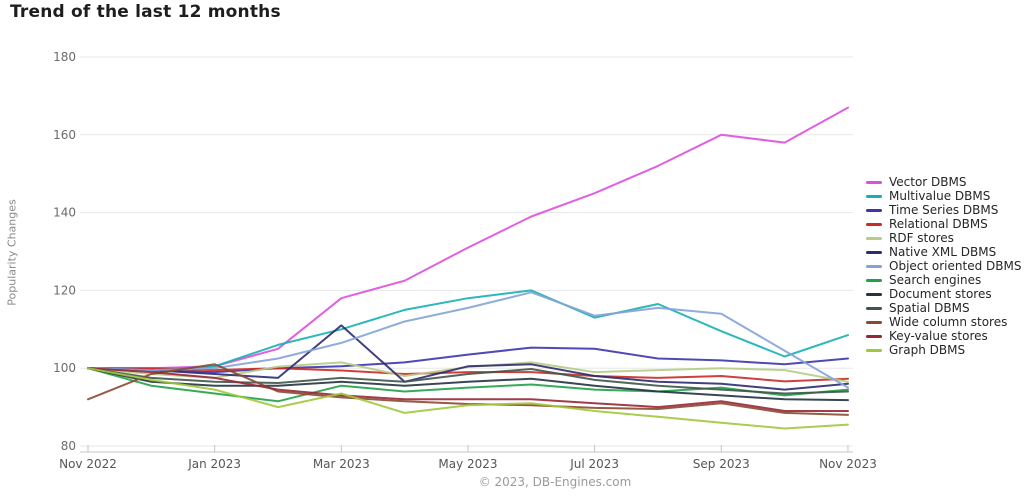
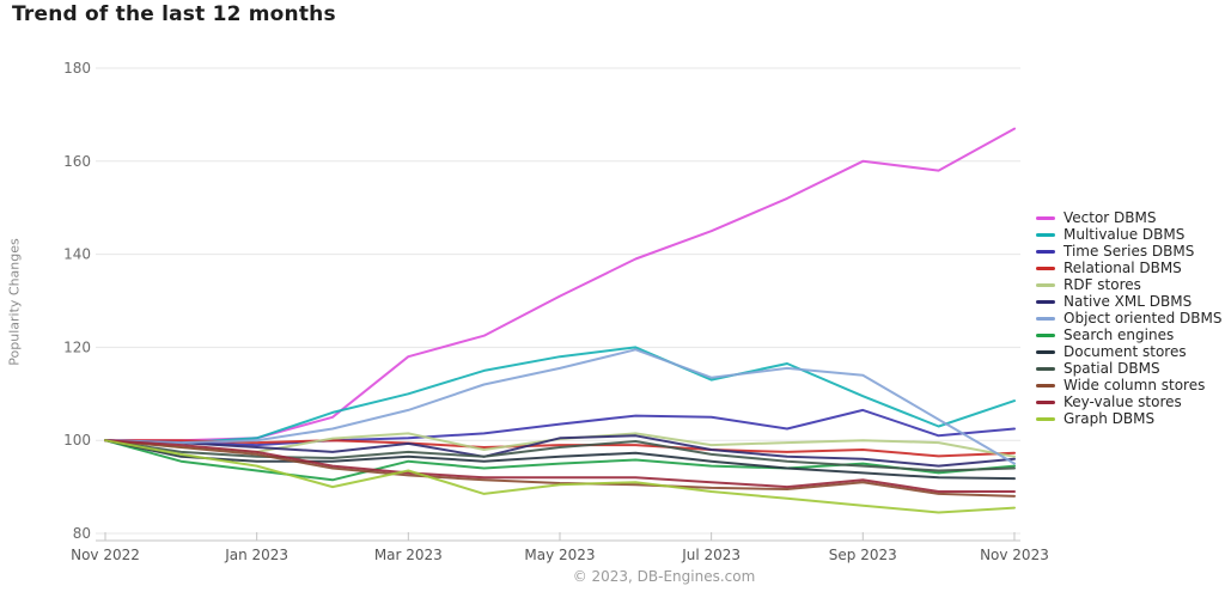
Wide column stores/Nov 2022: 92 -> 100
Wide column stores/Jan 2023: 101 -> 97
Native XML DBMS/Mar 2023: 111 -> 99
Time Series DBMS/Sep 2023: 102 -> 106
